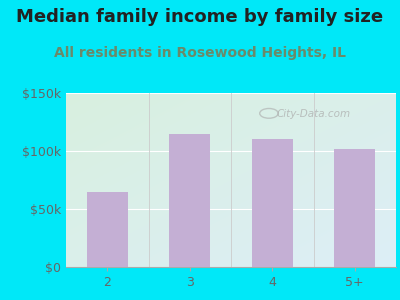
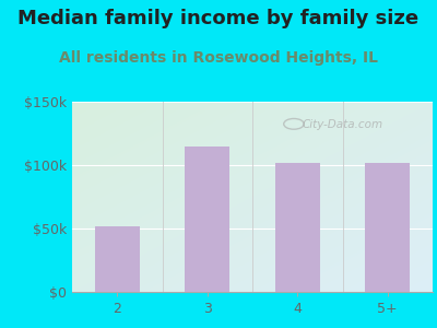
2: $65k -> $52k
4: $110k -> $102k
